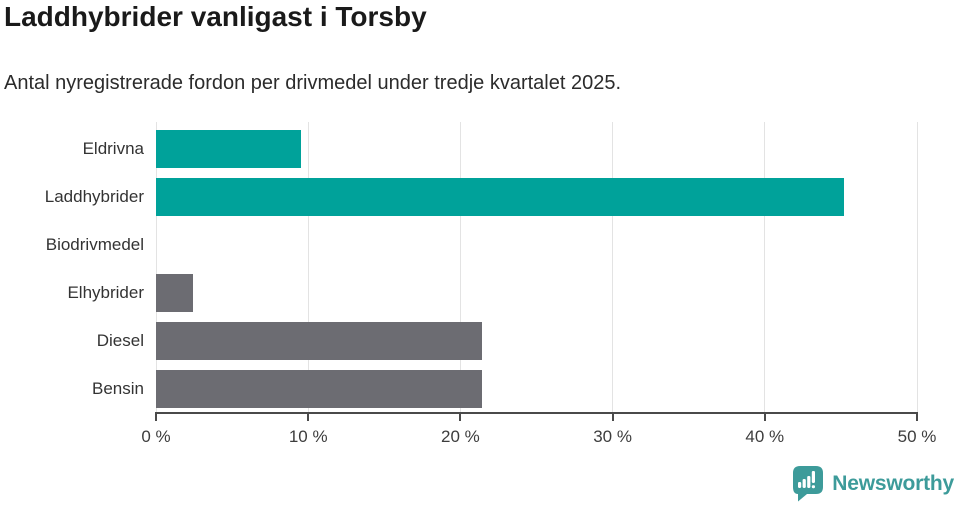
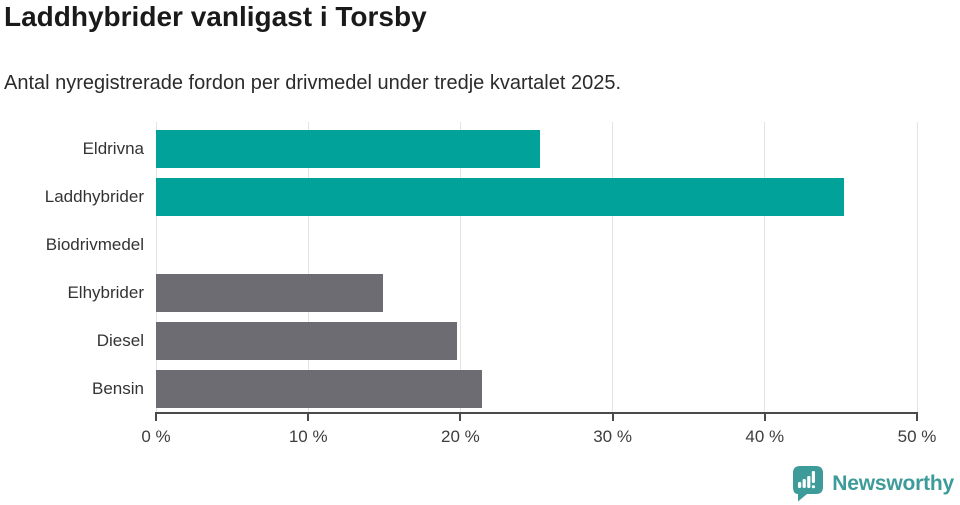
Eldrivna: 9.5% -> 25.2%
Elhybrider: 2.4% -> 14.9%
Diesel: 21.4% -> 19.8%
